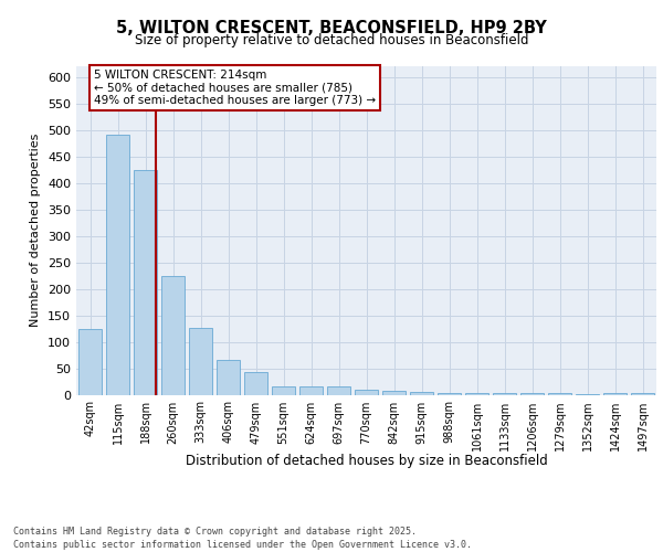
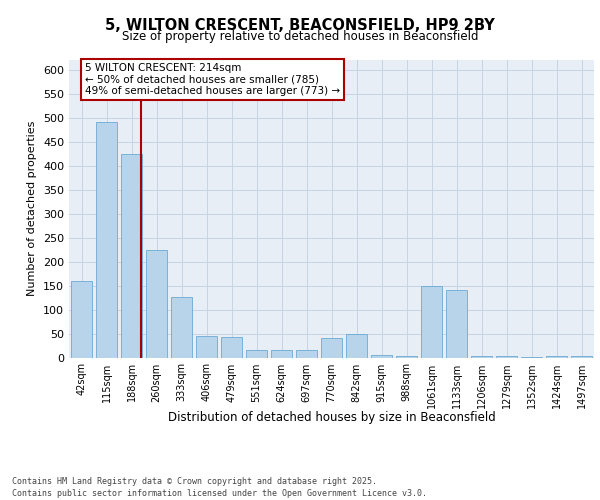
42sqm: 125 -> 160
406sqm: 65 -> 45
770sqm: 10 -> 40
842sqm: 8 -> 50
1061sqm: 3 -> 150
1133sqm: 3 -> 140
